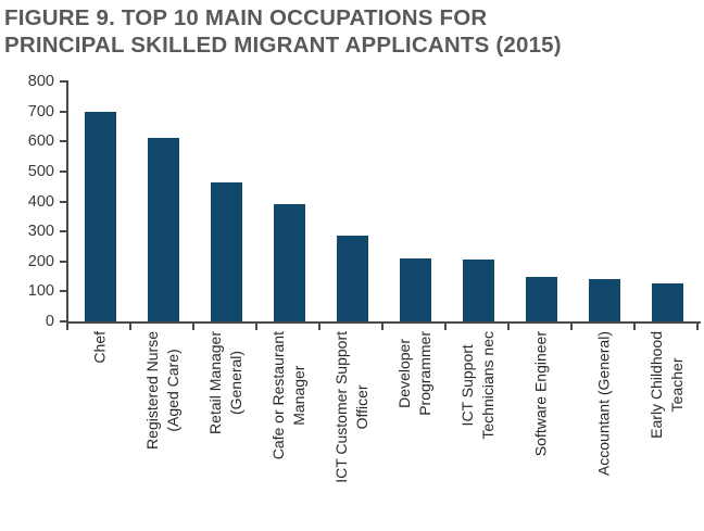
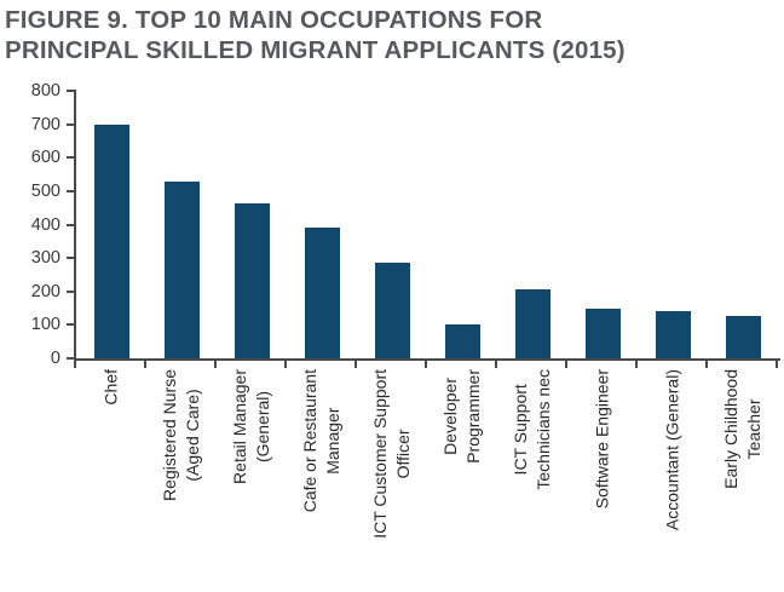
Registered Nurse (Aged Care): 610 -> 530
Developer Programmer: 210 -> 100
